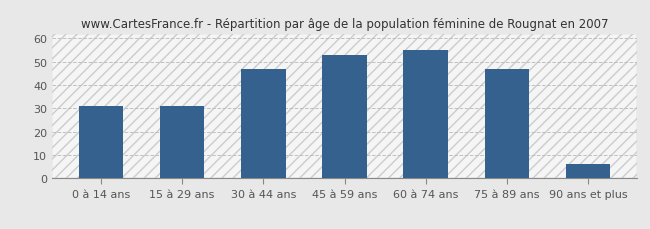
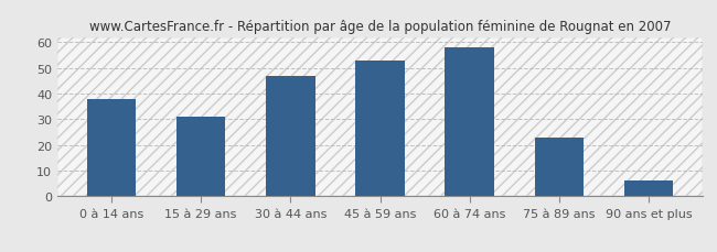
0 à 14 ans: 31 -> 38
60 à 74 ans: 55 -> 58
75 à 89 ans: 47 -> 23
